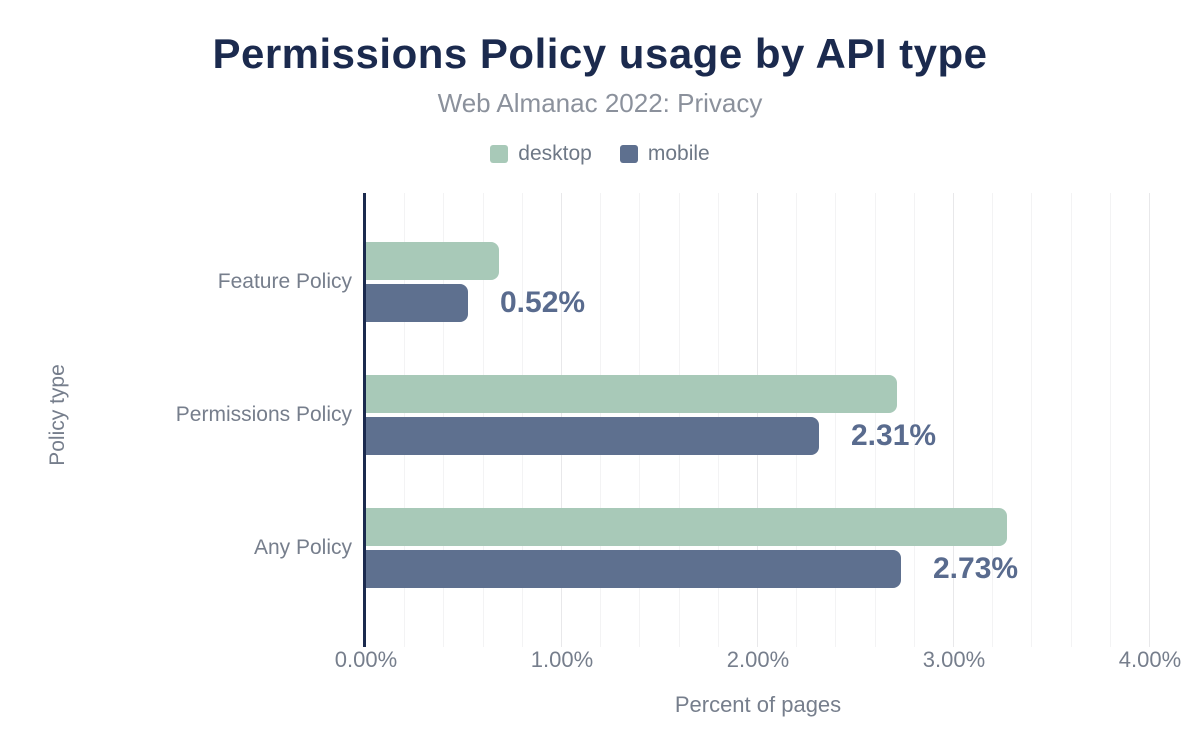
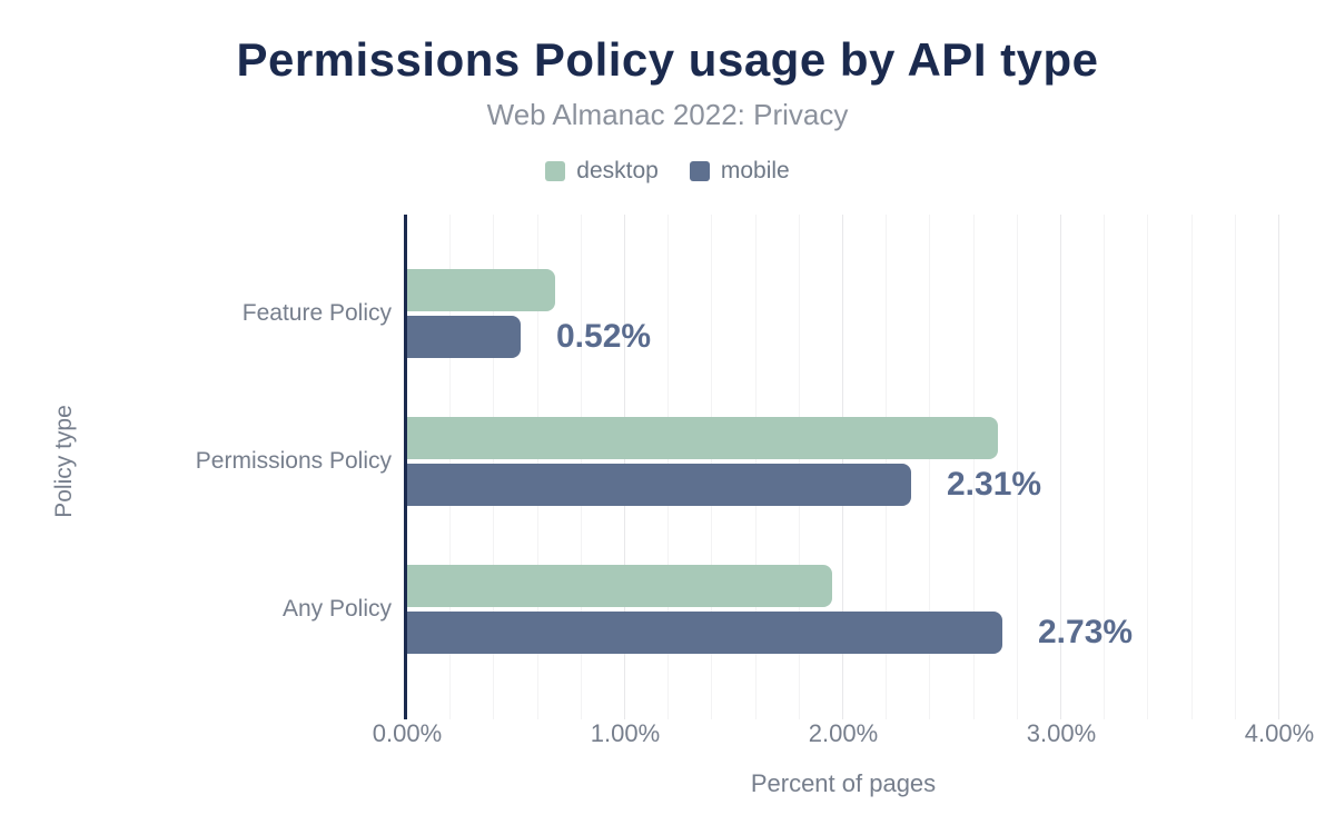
desktop/Any Policy: 3.27% -> 1.95%
